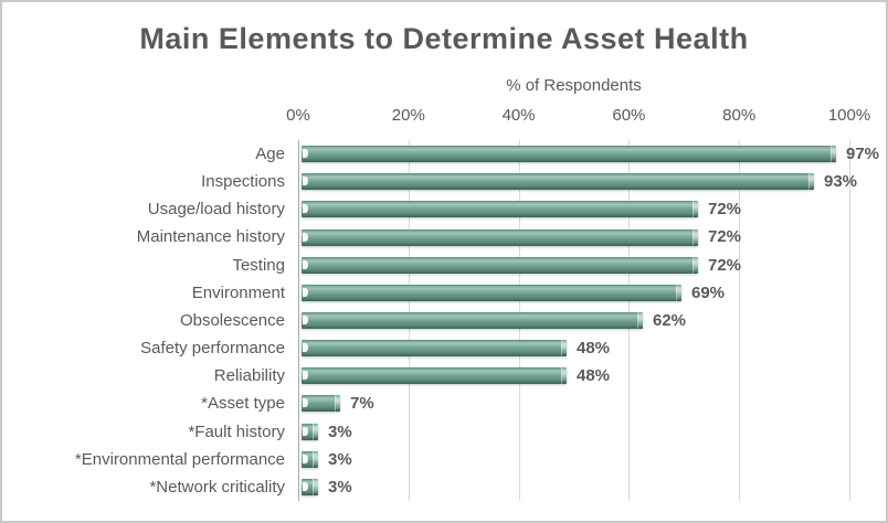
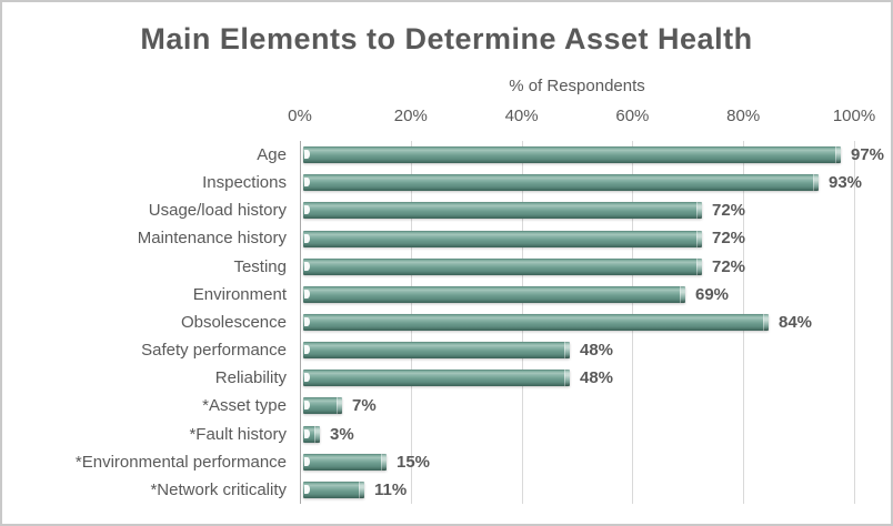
Obsolescence: 62% -> 84%
*Environmental performance: 3% -> 15%
*Network criticality: 3% -> 11%
